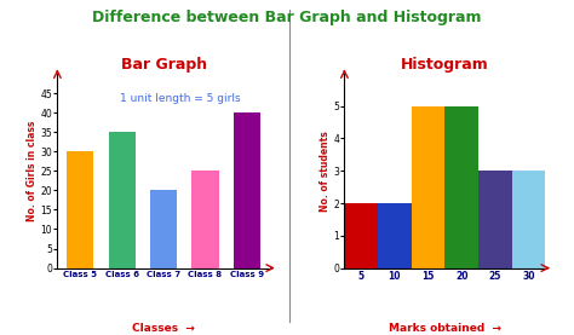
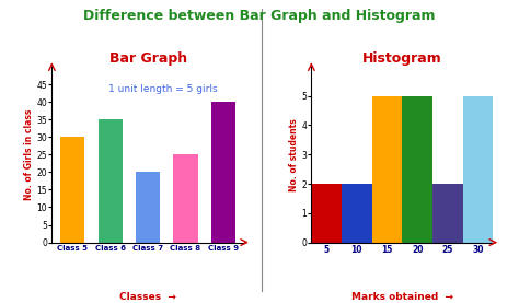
Histogram/25: 3 -> 2
Histogram/30: 3 -> 5
